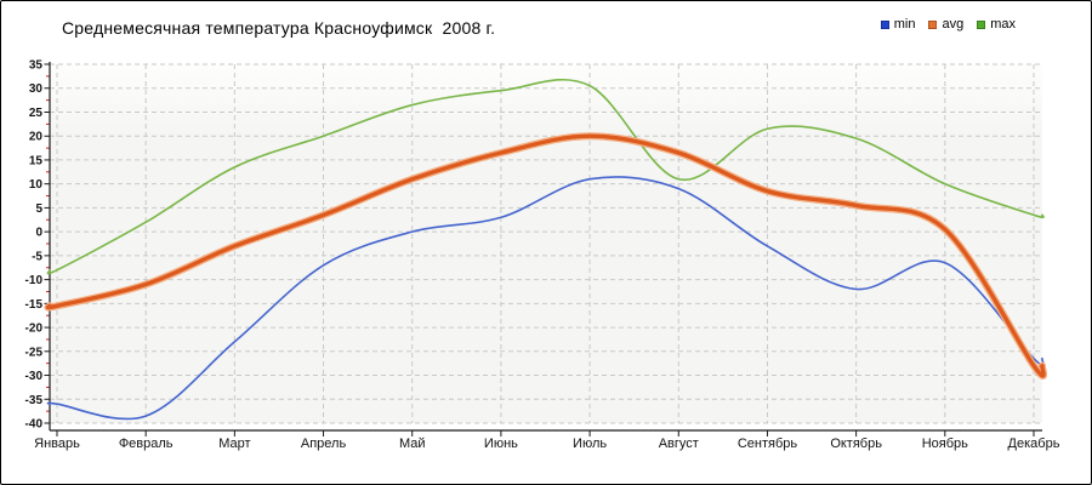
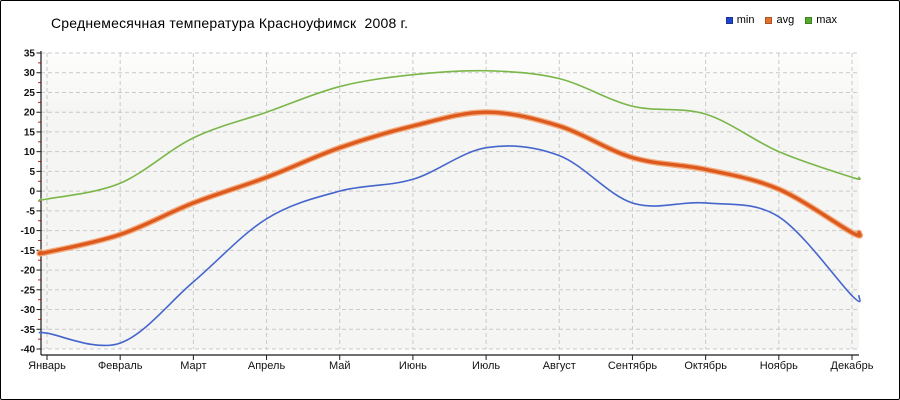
max/Январь: -8 -> -2
max/Август: 11 -> 28
min/Октябрь: -12 -> -3
avg/Декабрь: -28 -> -10
